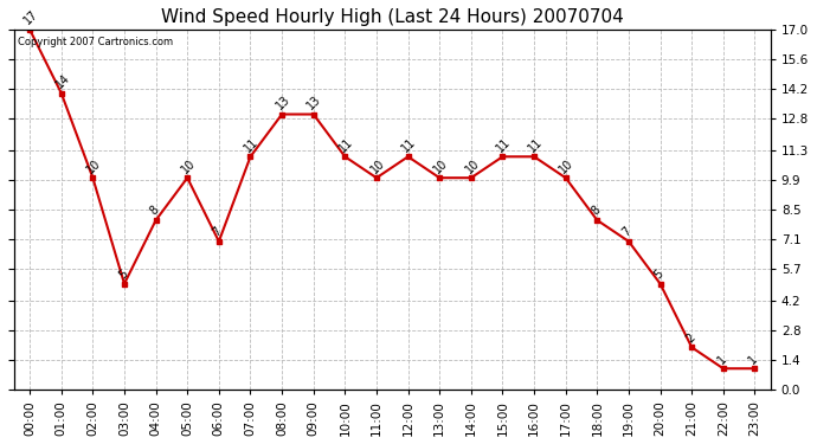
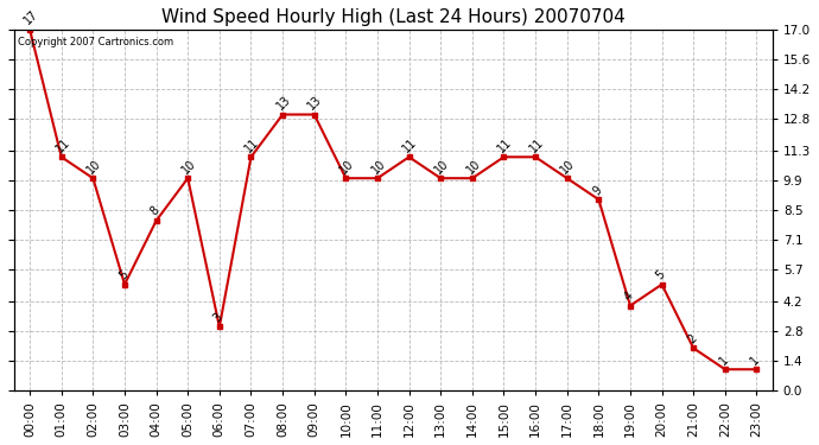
01:00: 14 -> 11
06:00: 7 -> 3
10:00: 11 -> 10
18:00: 8 -> 9
19:00: 7 -> 4
